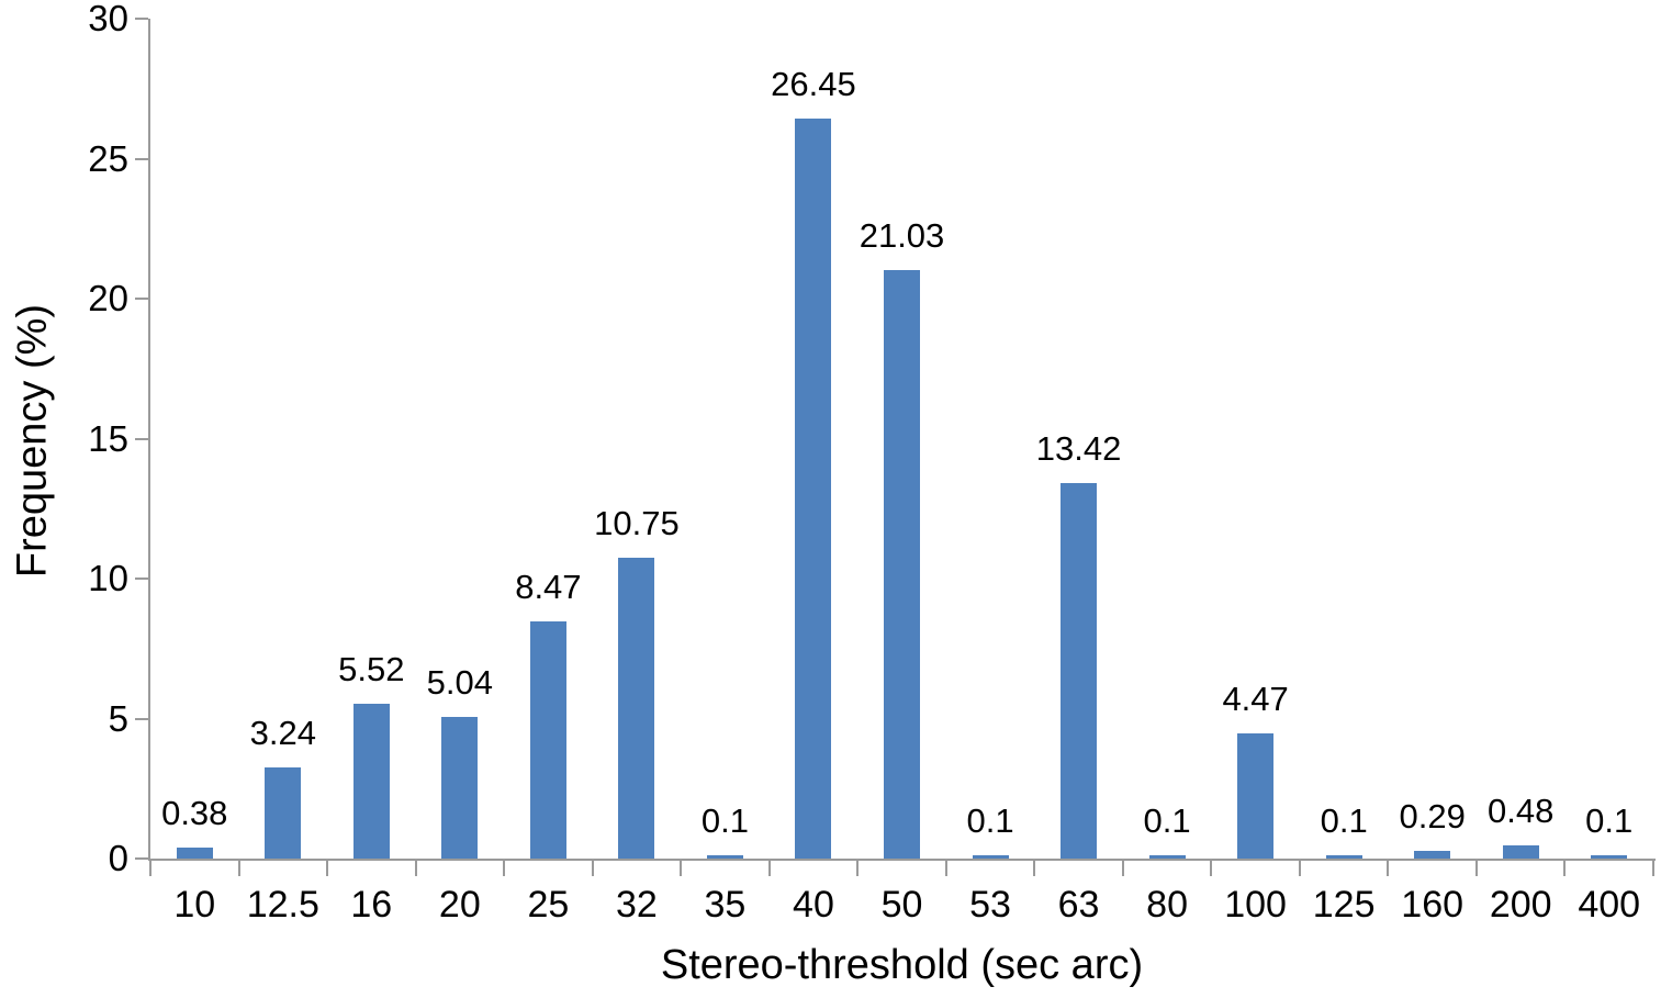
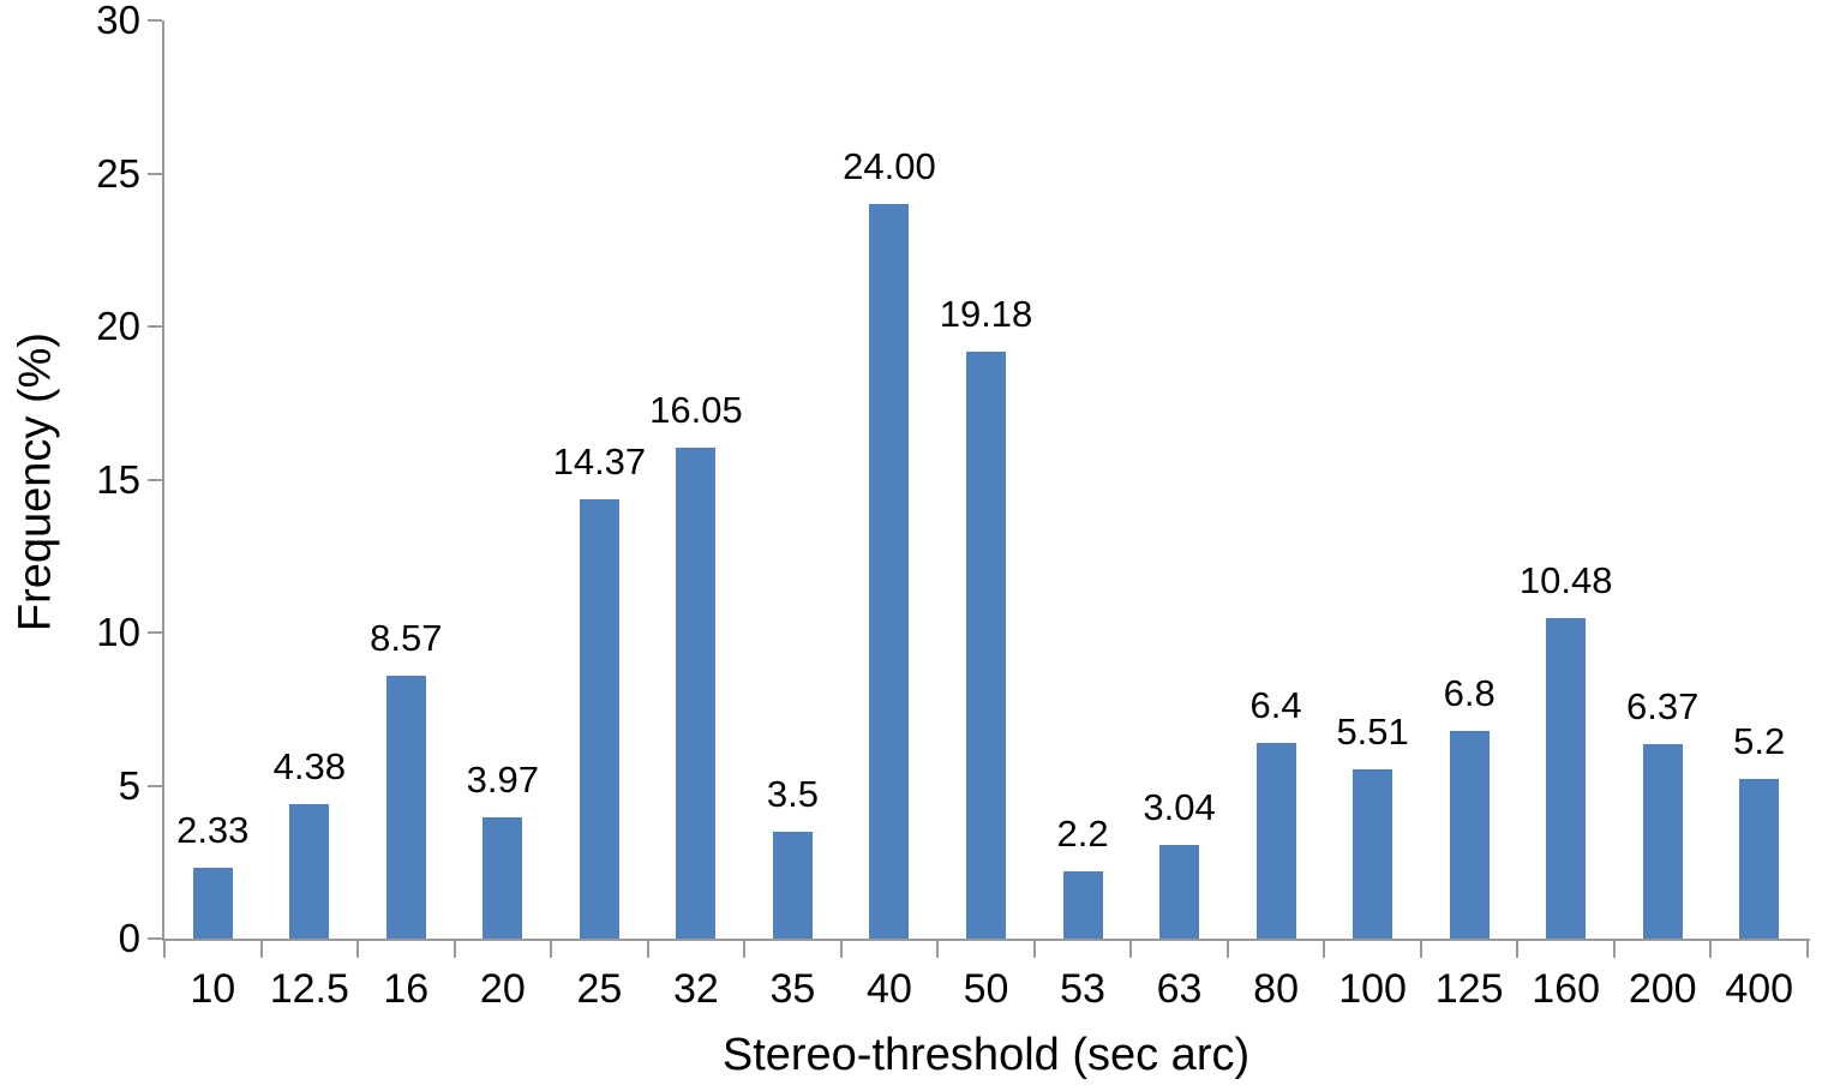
10: 0.38 -> 2.33
12.5: 3.24 -> 4.38
16: 5.52 -> 8.57
20: 5.04 -> 3.97
25: 8.47 -> 14.37
32: 10.75 -> 16.05
35: 0.1 -> 3.5
40: 26.45 -> 24.00
50: 21.03 -> 19.18
53: 0.1 -> 2.2
63: 13.42 -> 3.04
80: 0.1 -> 6.4
100: 4.47 -> 5.51
125: 0.1 -> 6.8
160: 0.29 -> 10.48
200: 0.48 -> 6.37
400: 0.1 -> 5.2
